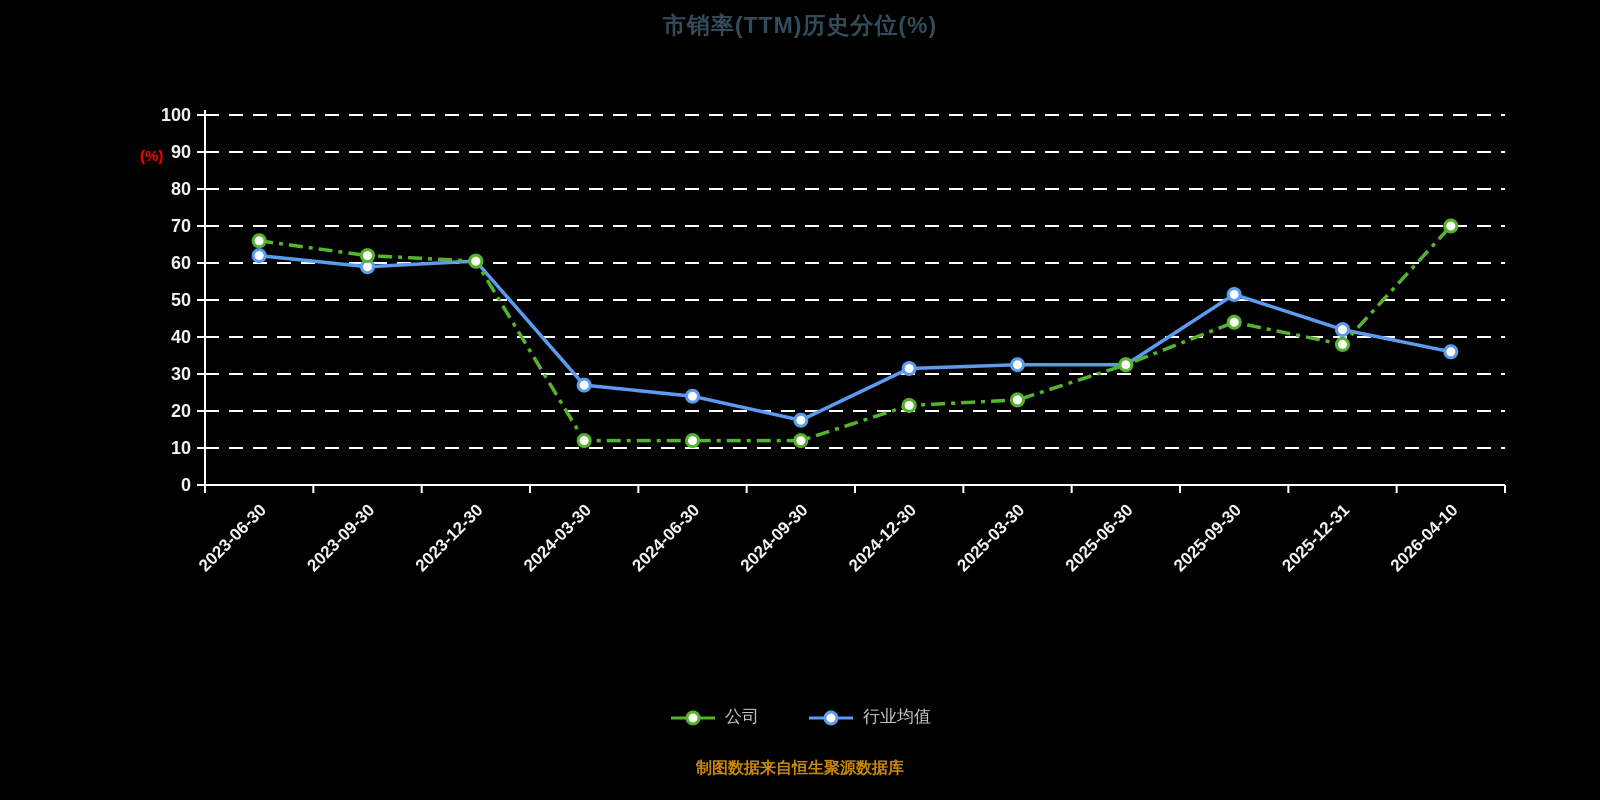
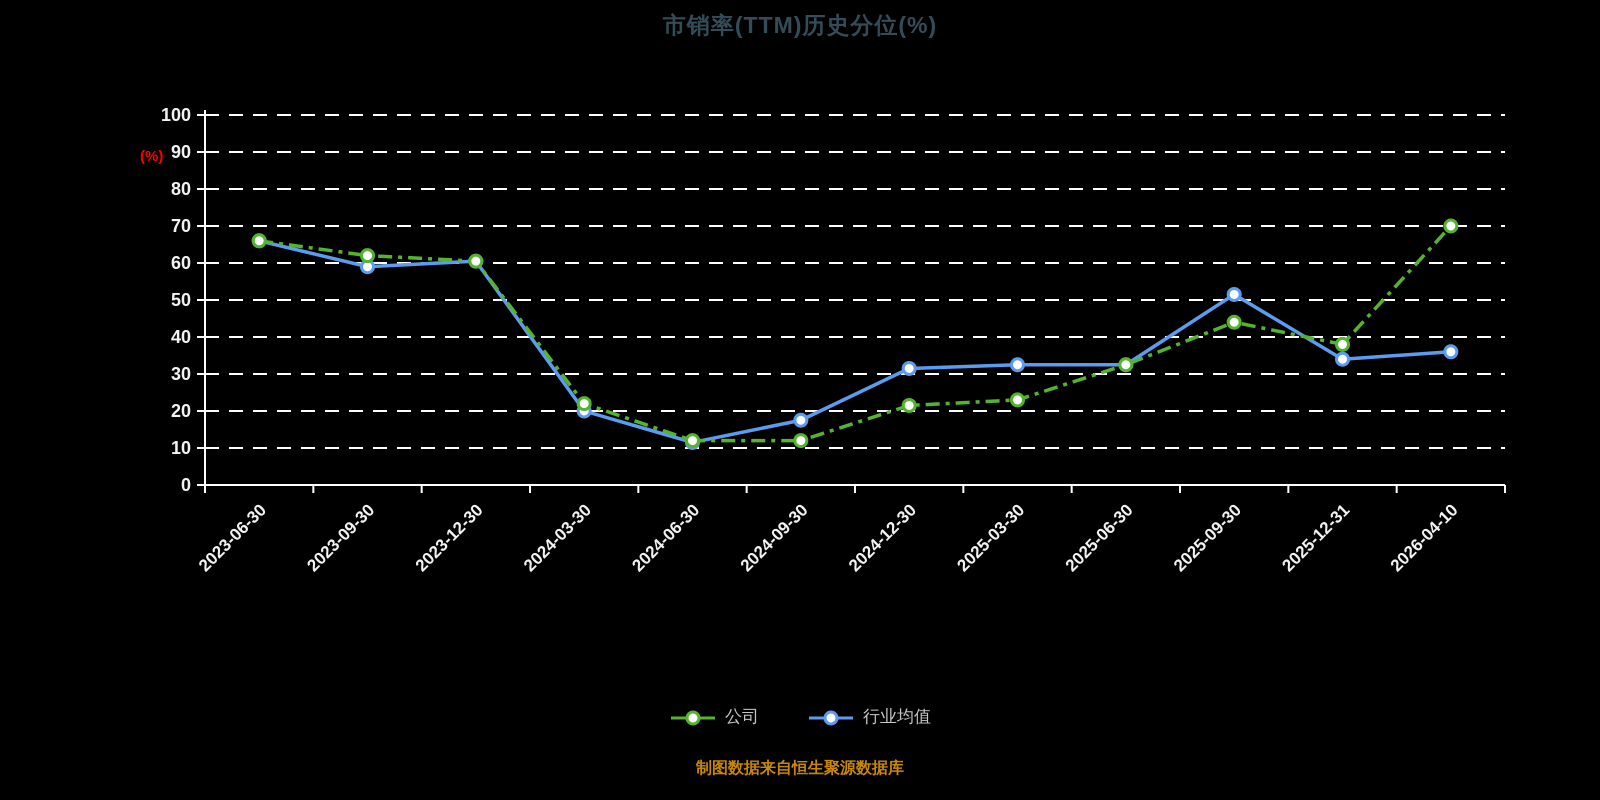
行业均值/2023-06-30: 62 -> 66
行业均值/2024-03-30: 27 -> 20
公司/2024-03-30: 12 -> 22
行业均值/2024-06-30: 24 -> 12
行业均值/2025-12-31: 42 -> 34
